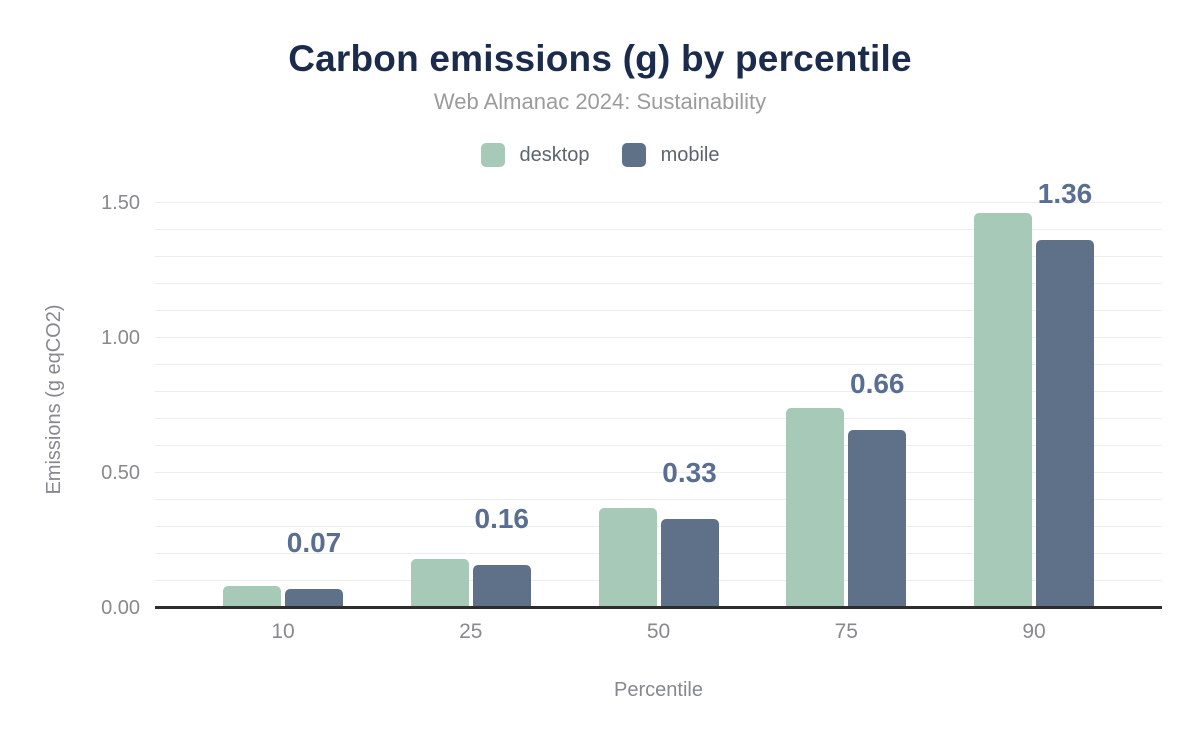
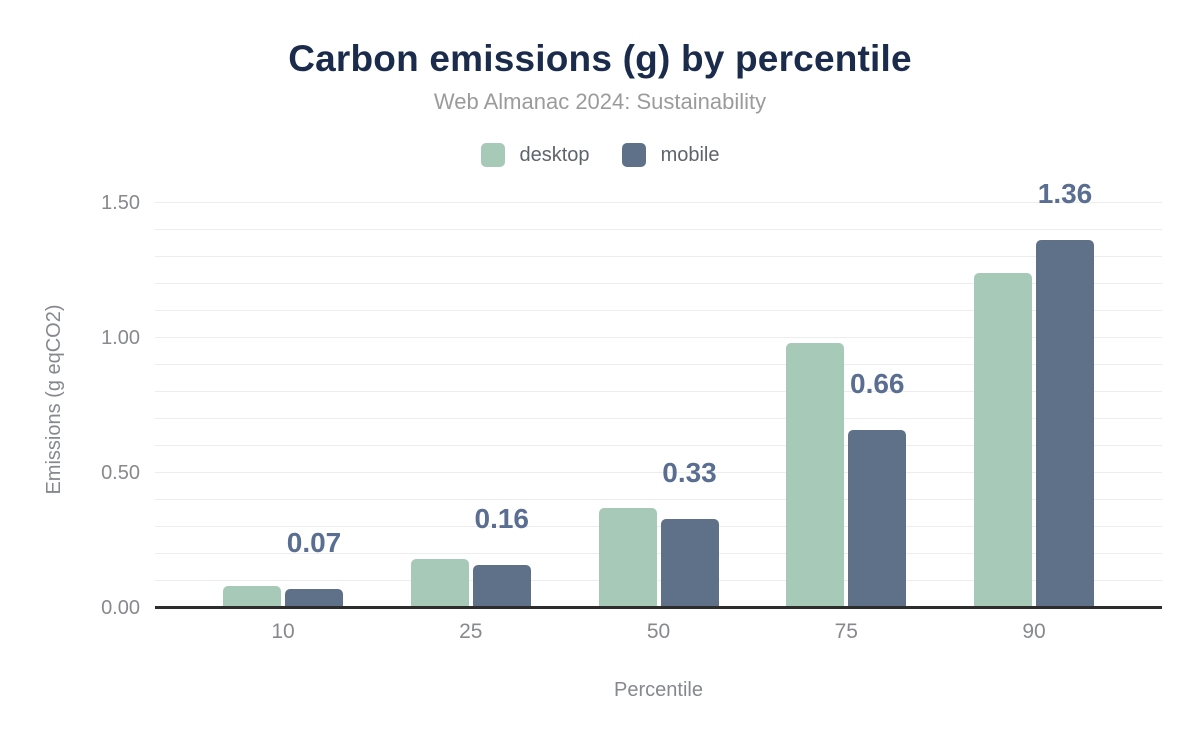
desktop/75: 0.74 -> 0.98
desktop/90: 1.46 -> 1.24
